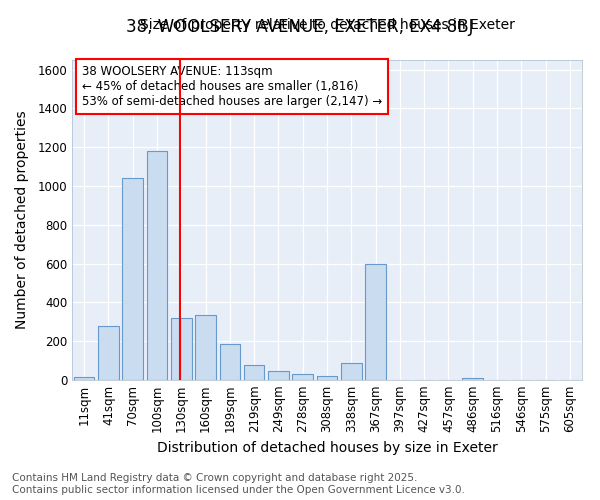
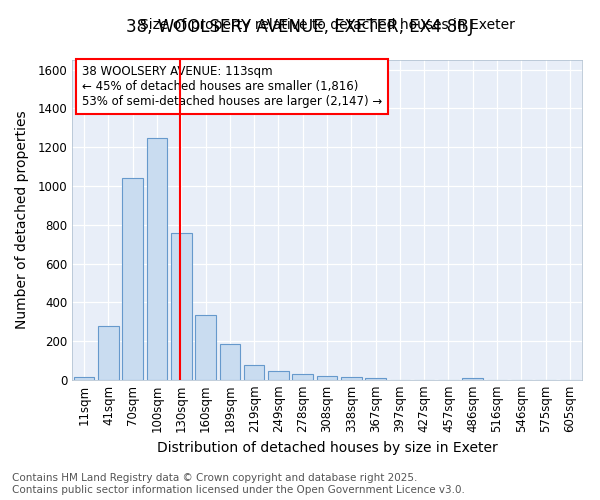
100sqm: 1180 -> 1250
130sqm: 320 -> 760
338sqm: 90 -> 20
367sqm: 600 -> 10
